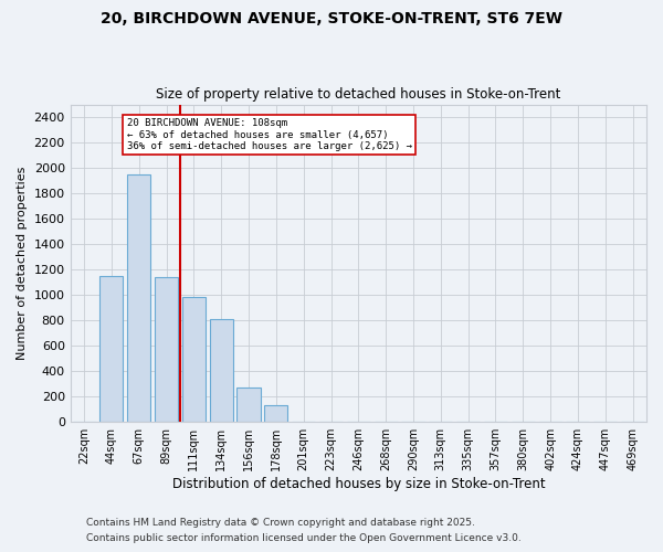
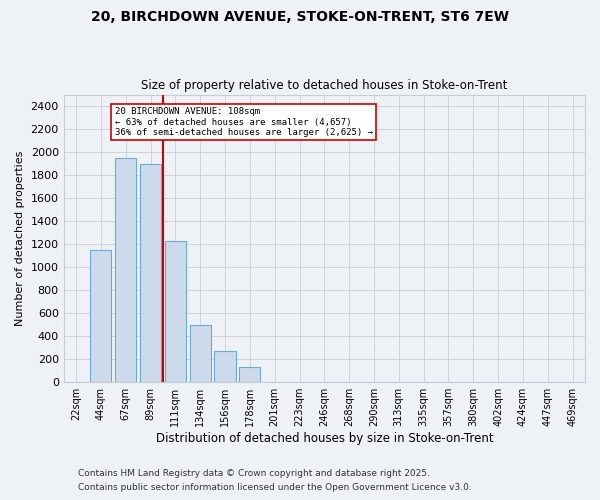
89sqm: 1140 -> 1900
111sqm: 980 -> 1230
134sqm: 810 -> 500
